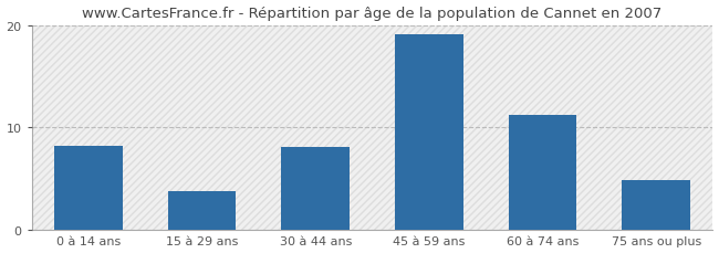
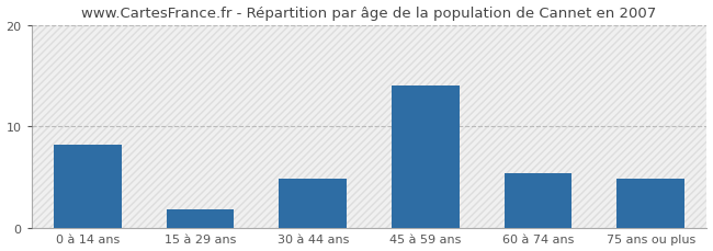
15 à 29 ans: 3.8 -> 1.8
30 à 44 ans: 8.1 -> 4.8
45 à 59 ans: 19.1 -> 14.0
60 à 74 ans: 11.2 -> 5.4
